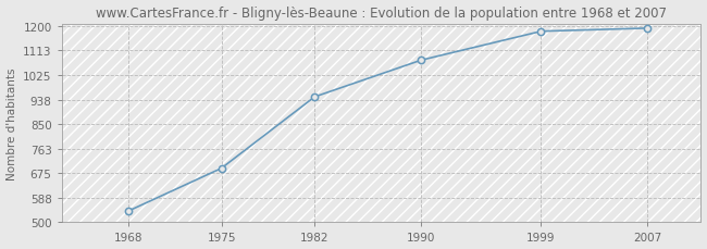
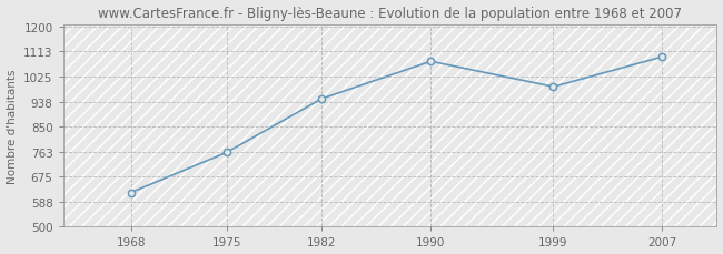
1968: 540 -> 620
1975: 693 -> 760
1999: 1182 -> 990
2007: 1193 -> 1095
